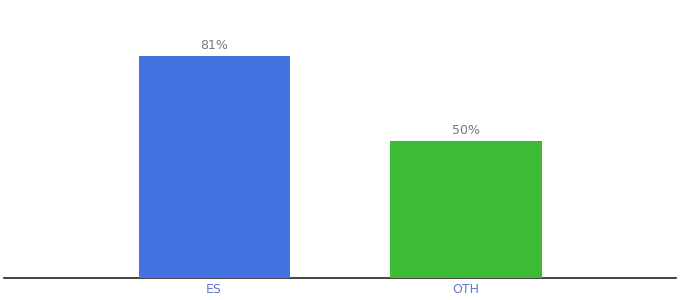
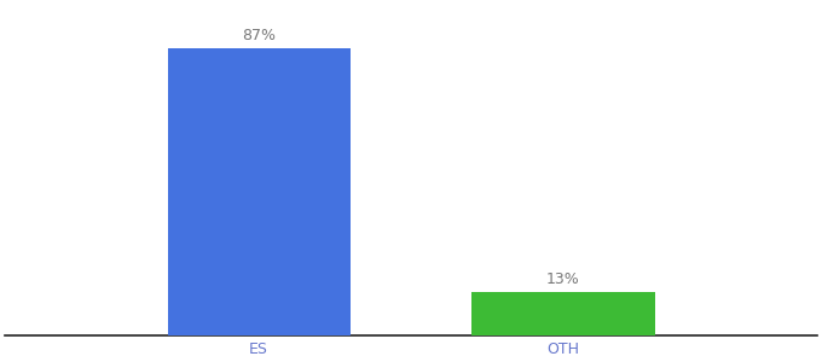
ES: 81% -> 87%
OTH: 50% -> 13%
